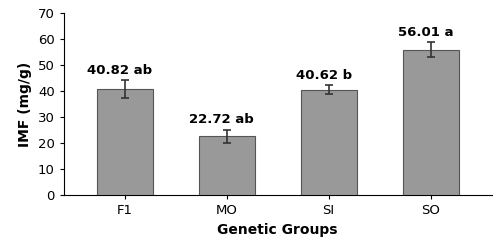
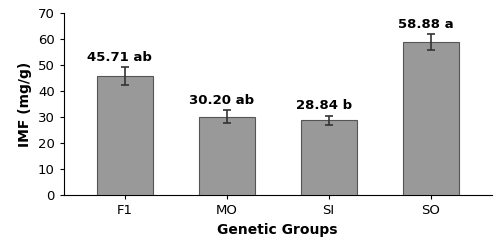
F1: 40.82 -> 45.71
MO: 22.72 -> 30.20
SI: 40.62 -> 28.84
SO: 56.01 -> 58.88
